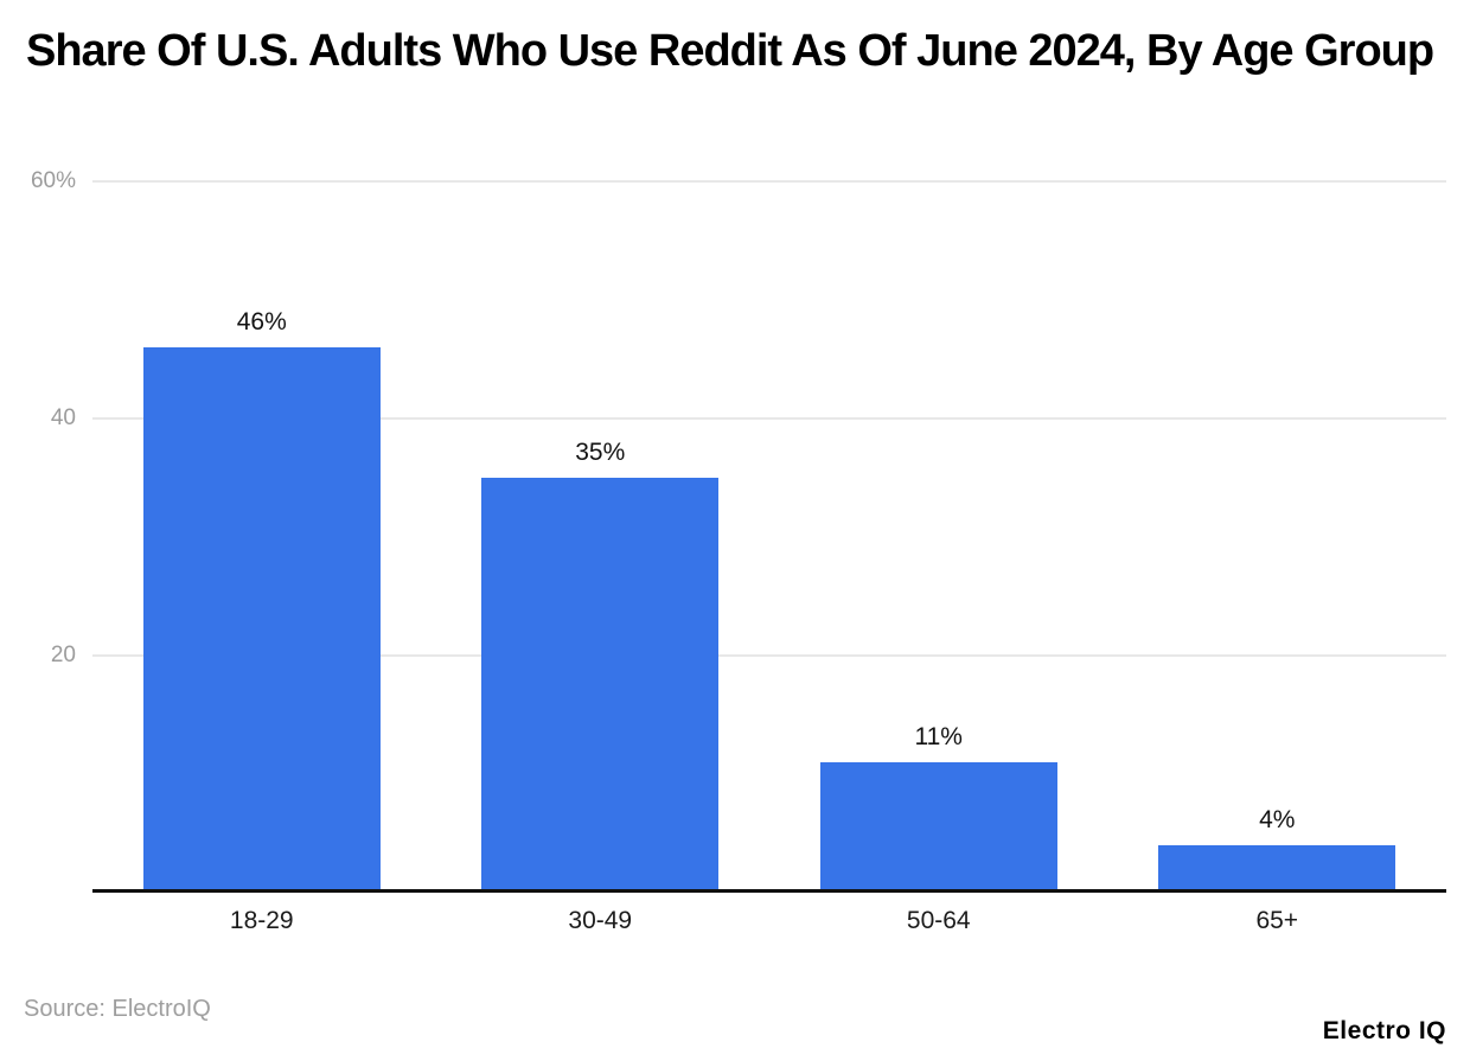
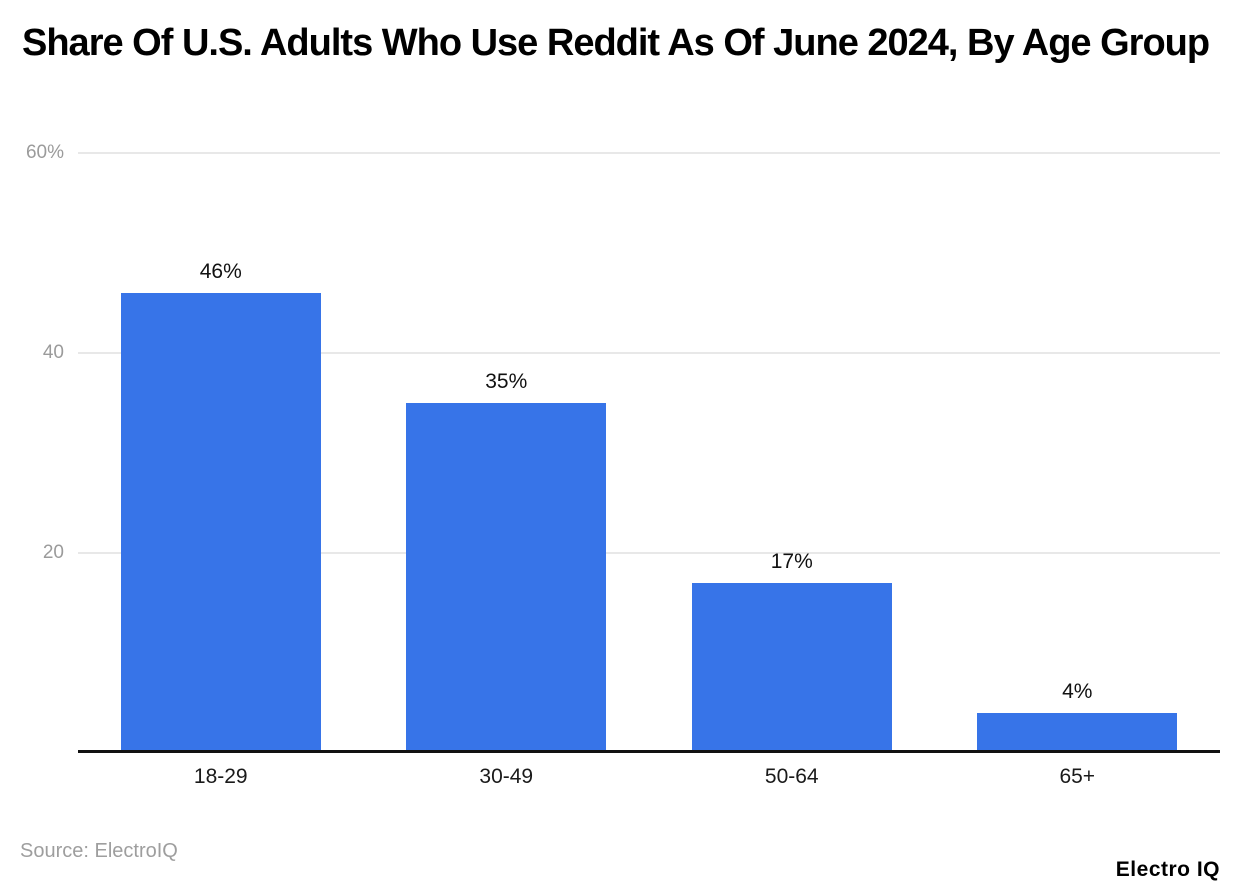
50-64: 11% -> 17%
